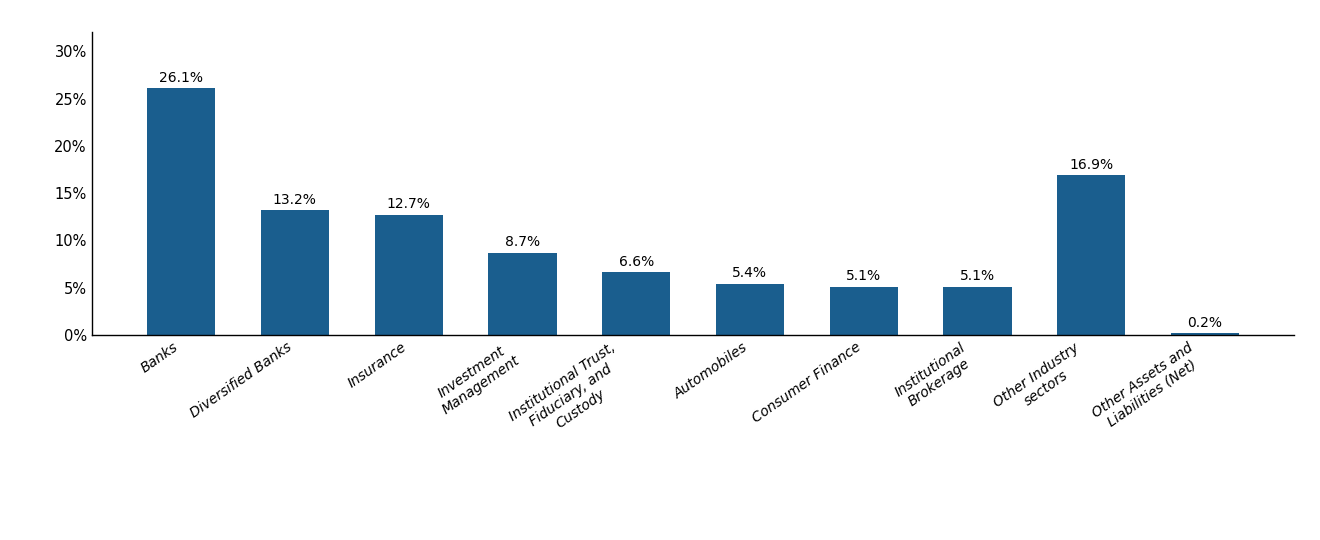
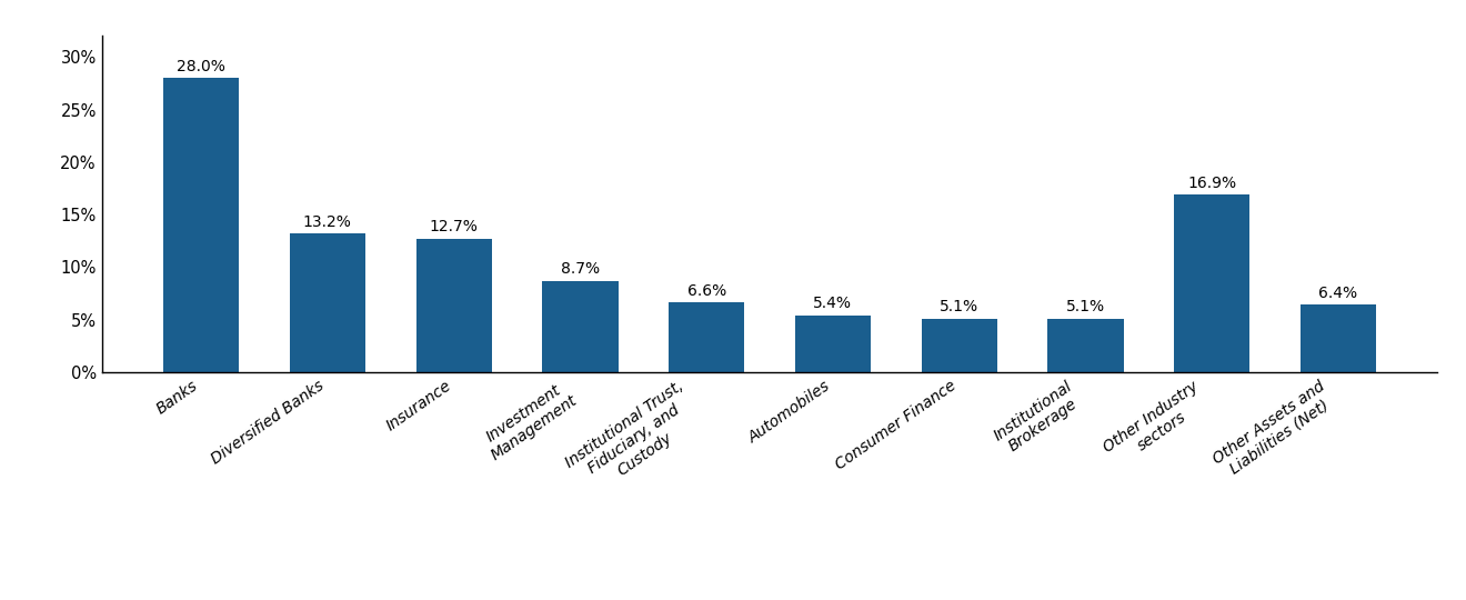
Banks: 26.1% -> 28.0%
Other Assets and Liabilities (Net): 0.2% -> 6.4%
